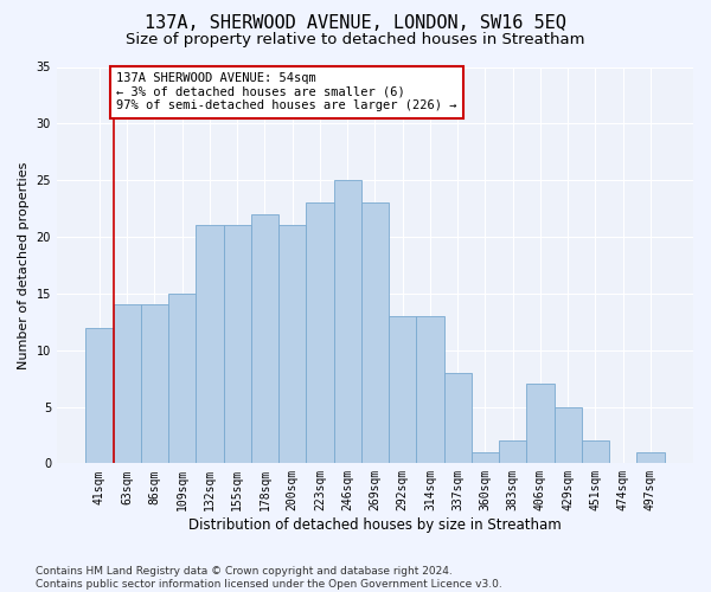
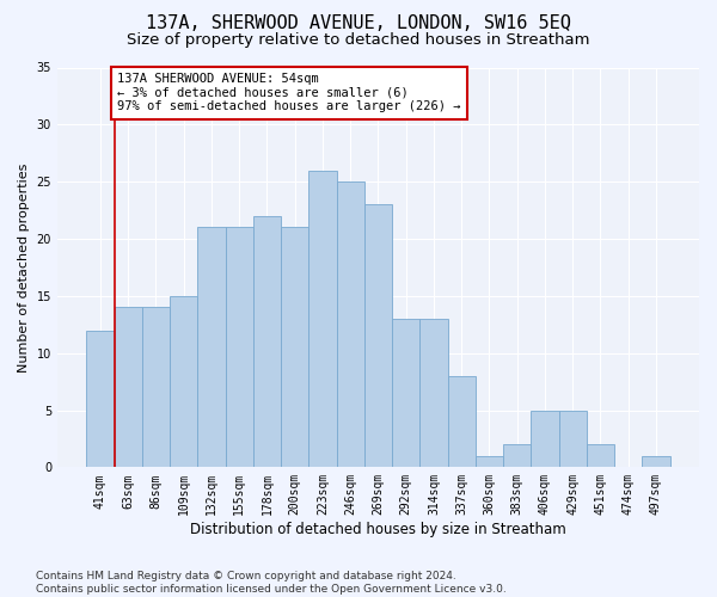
223sqm: 23 -> 26
406sqm: 7 -> 5
